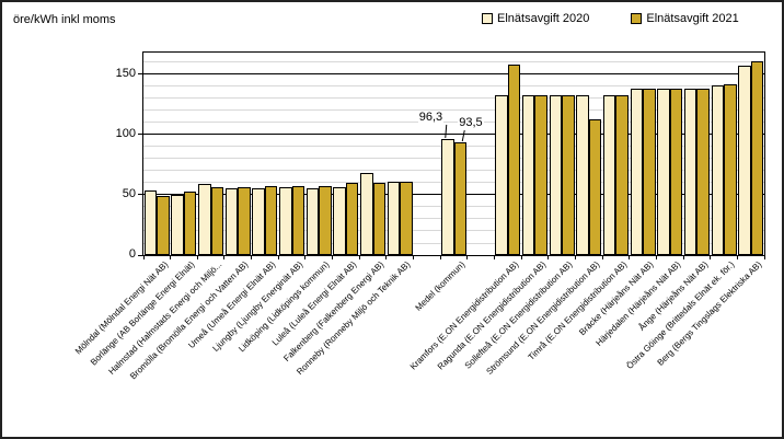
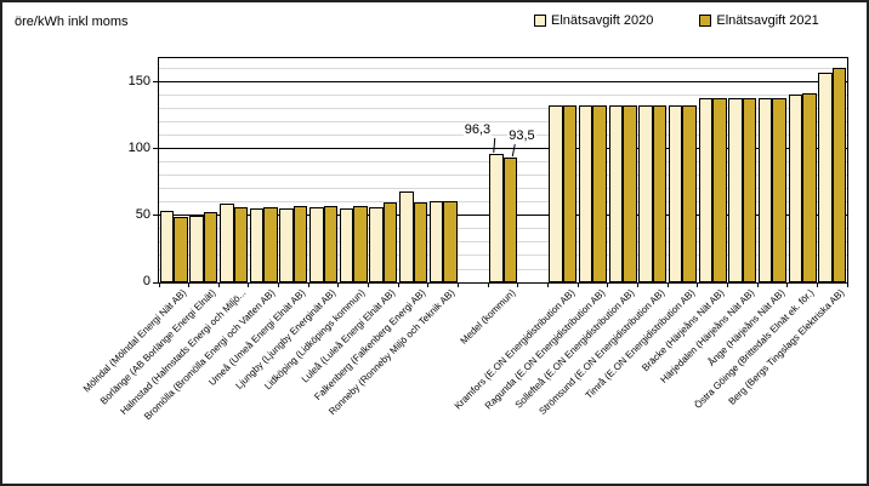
Elnätsavgift 2021/Kramfors (E.ON Energidistribution AB): 158 -> 133
Elnätsavgift 2021/Strömsund (E.ON Energidistribution AB): 113 -> 133
